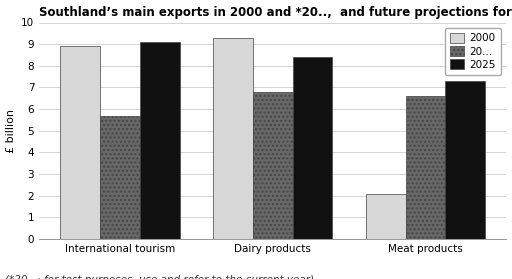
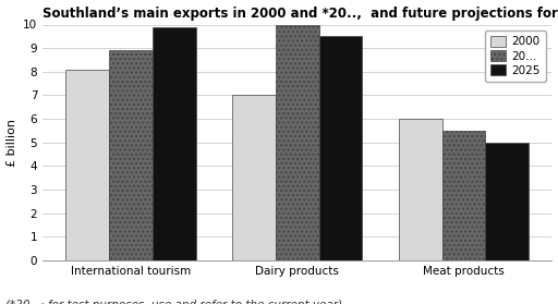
2000/International tourism: 8.9 -> 8.1
20.../International tourism: 5.7 -> 8.9
2025/International tourism: 9.1 -> 9.9
2000/Dairy products: 9.3 -> 7.0
20.../Dairy products: 6.8 -> 10.0
2025/Dairy products: 8.4 -> 9.5
2000/Meat products: 2.1 -> 6.0
20.../Meat products: 6.6 -> 5.5
2025/Meat products: 7.3 -> 5.0
